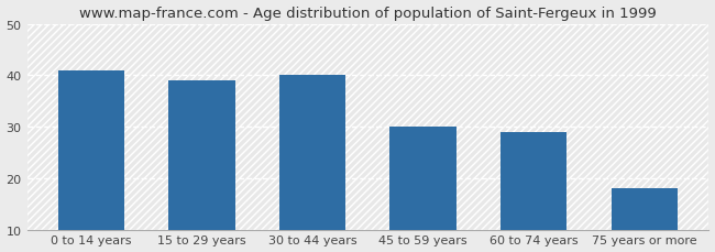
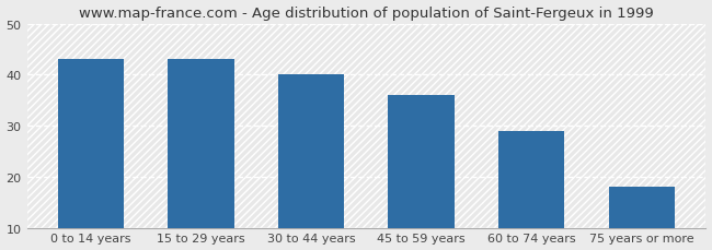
0 to 14 years: 41 -> 43
15 to 29 years: 39 -> 43
45 to 59 years: 30 -> 36
